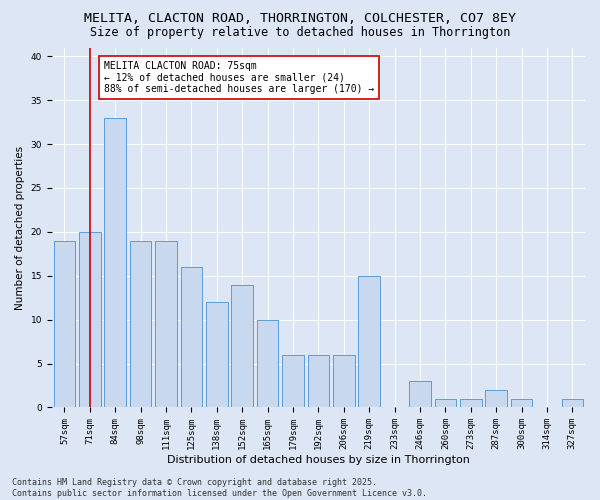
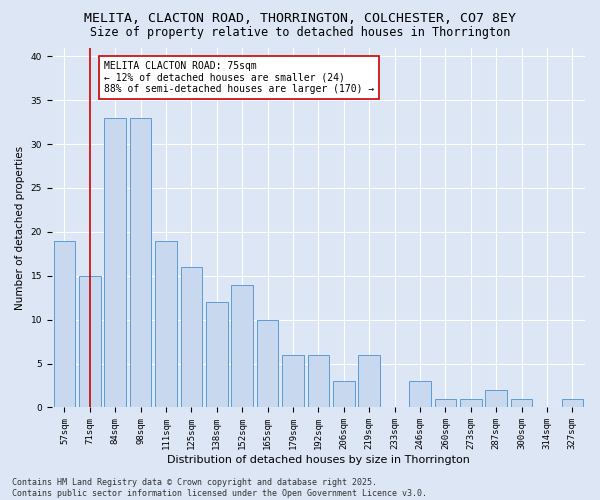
71sqm: 20 -> 15
98sqm: 19 -> 33
206sqm: 6 -> 3
219sqm: 15 -> 6
